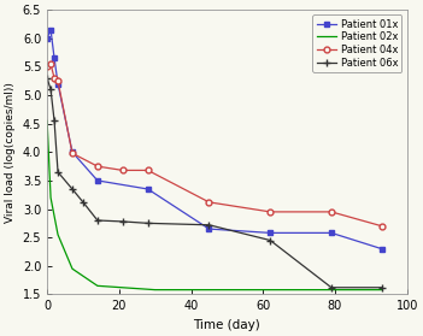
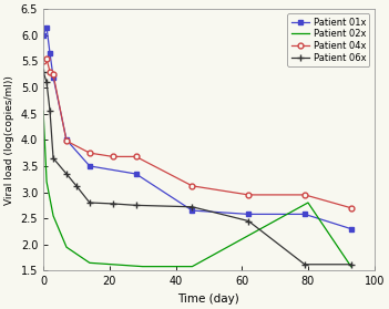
Patient 02x/80: 1.58 -> 2.80
